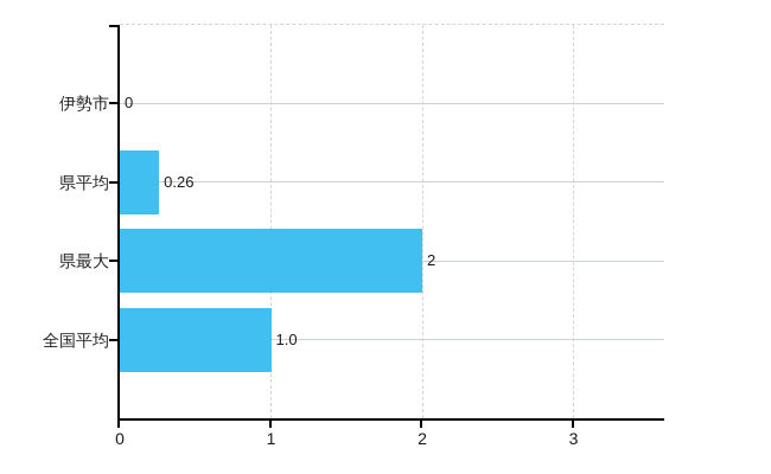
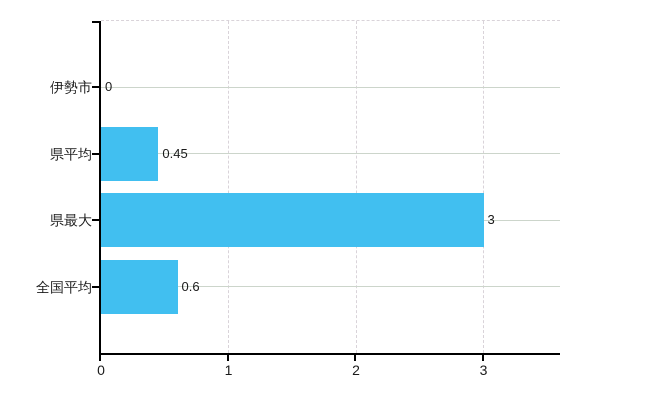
県平均: 0.26 -> 0.45
県最大: 2 -> 3
全国平均: 1.0 -> 0.6
